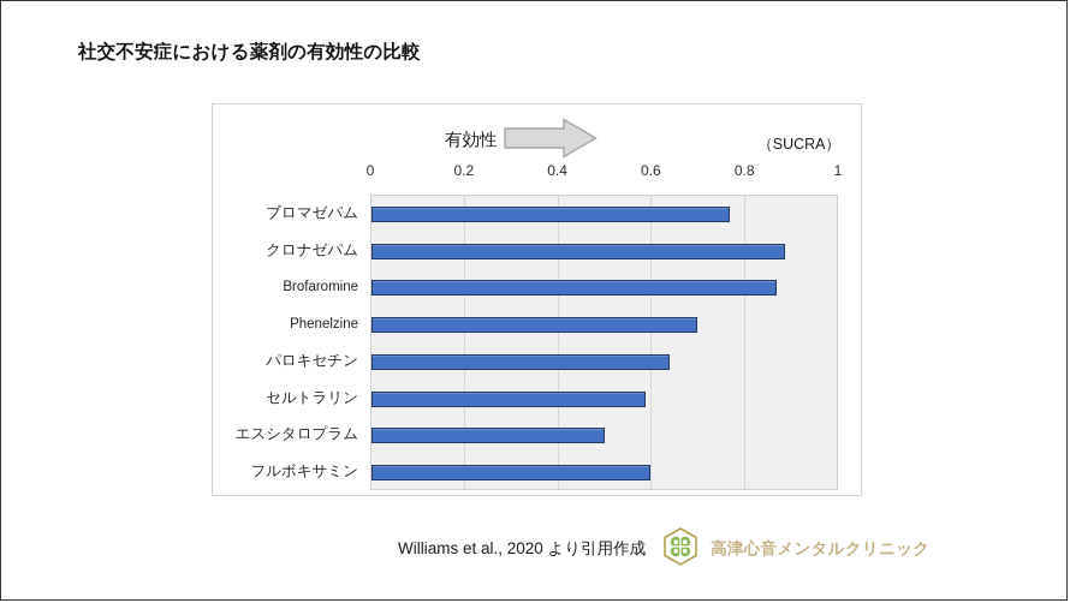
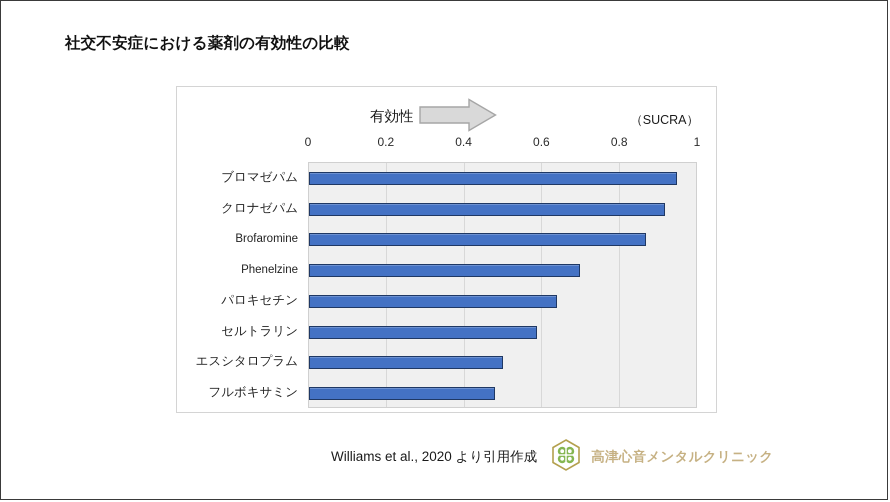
ブロマゼパム: 0.77 -> 0.95
クロナゼパム: 0.89 -> 0.92
フルボキサミン: 0.60 -> 0.48
